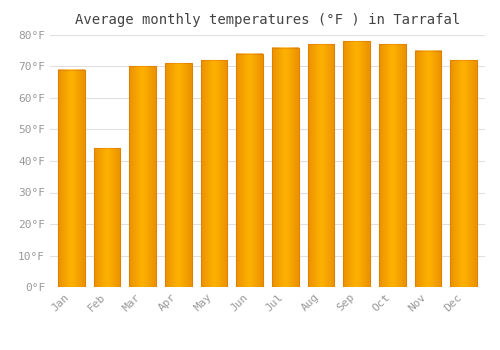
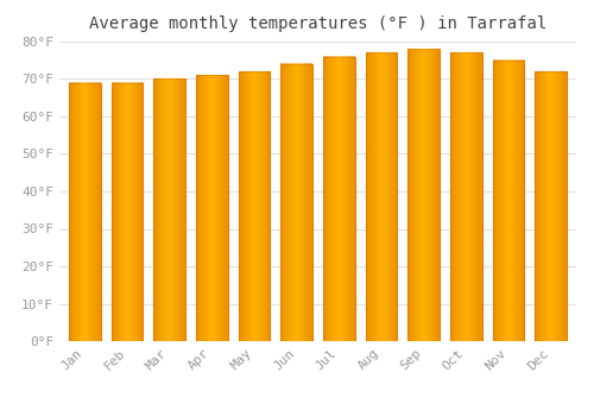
Feb: 44°F -> 69°F
